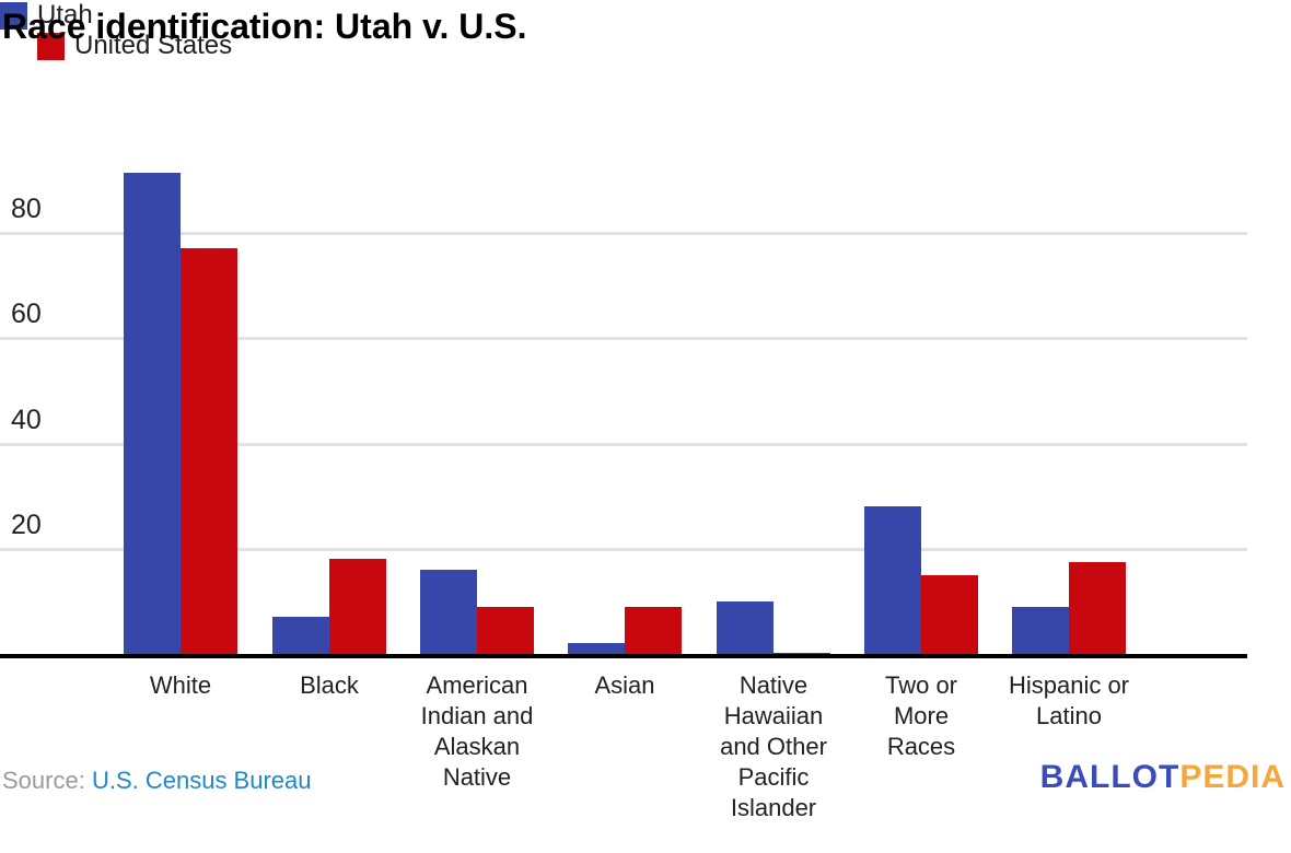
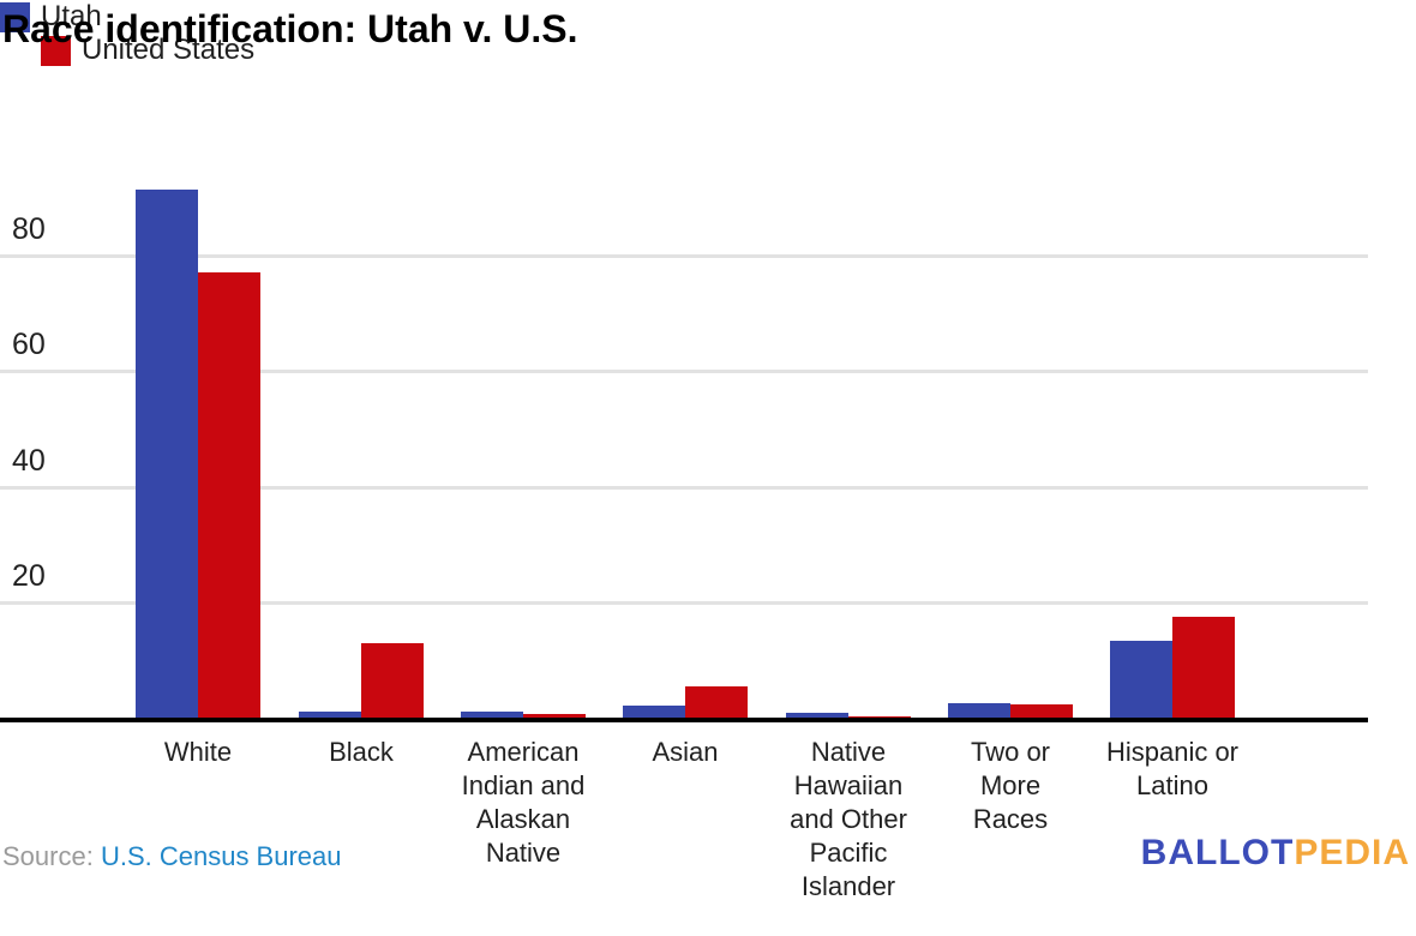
Utah/Black: 7 -> 1
United States/Black: 18 -> 13
Utah/American Indian and Alaskan Native: 16 -> 1
United States/American Indian and Alaskan Native: 9 -> 1
United States/Asian: 9 -> 6
Utah/Native Hawaiian and Other Pacific Islander: 10 -> 1
Utah/Two or More Races: 28 -> 2
United States/Two or More Races: 15 -> 2
Utah/Hispanic or Latino: 9 -> 13
